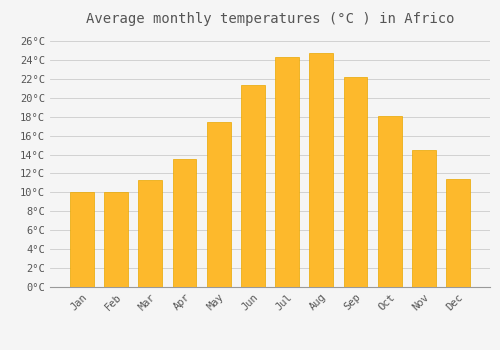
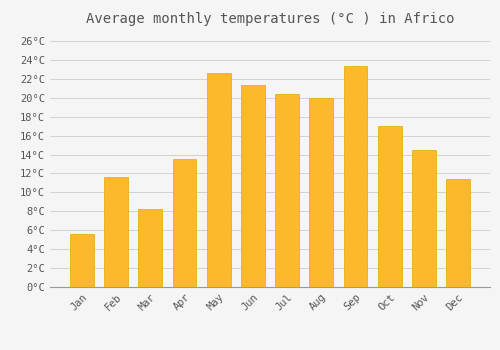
Jan: 10.0°C -> 5.6°C
Feb: 10.0°C -> 11.6°C
Mar: 11.3°C -> 8.2°C
May: 17.4°C -> 22.6°C
Jul: 24.3°C -> 20.4°C
Aug: 24.7°C -> 20.0°C
Sep: 22.2°C -> 23.4°C
Oct: 18.1°C -> 17.0°C
